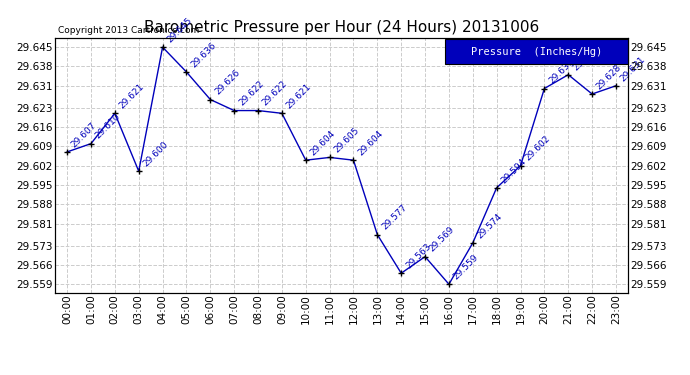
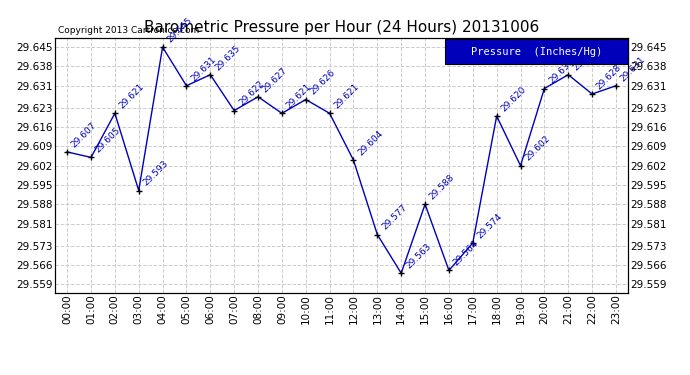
01:00: 29.610 -> 29.605
03:00: 29.600 -> 29.593
05:00: 29.636 -> 29.631
06:00: 29.626 -> 29.635
08:00: 29.622 -> 29.627
10:00: 29.604 -> 29.626
11:00: 29.605 -> 29.621
15:00: 29.569 -> 29.588
16:00: 29.559 -> 29.564
18:00: 29.594 -> 29.620
